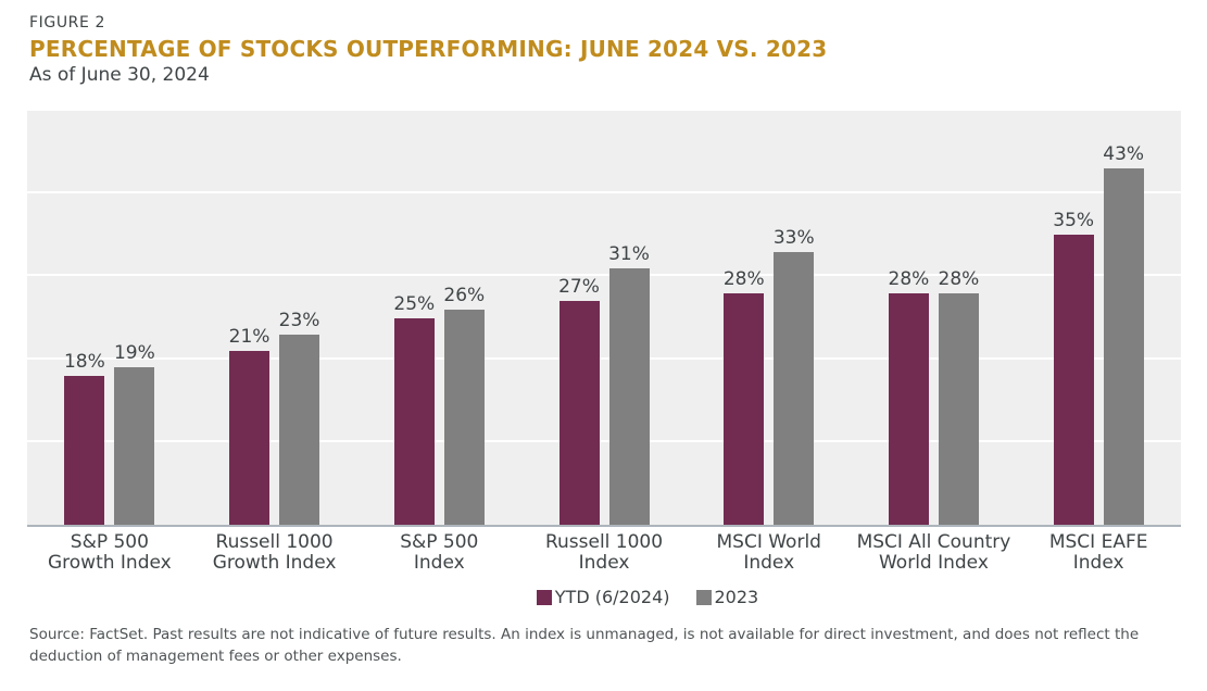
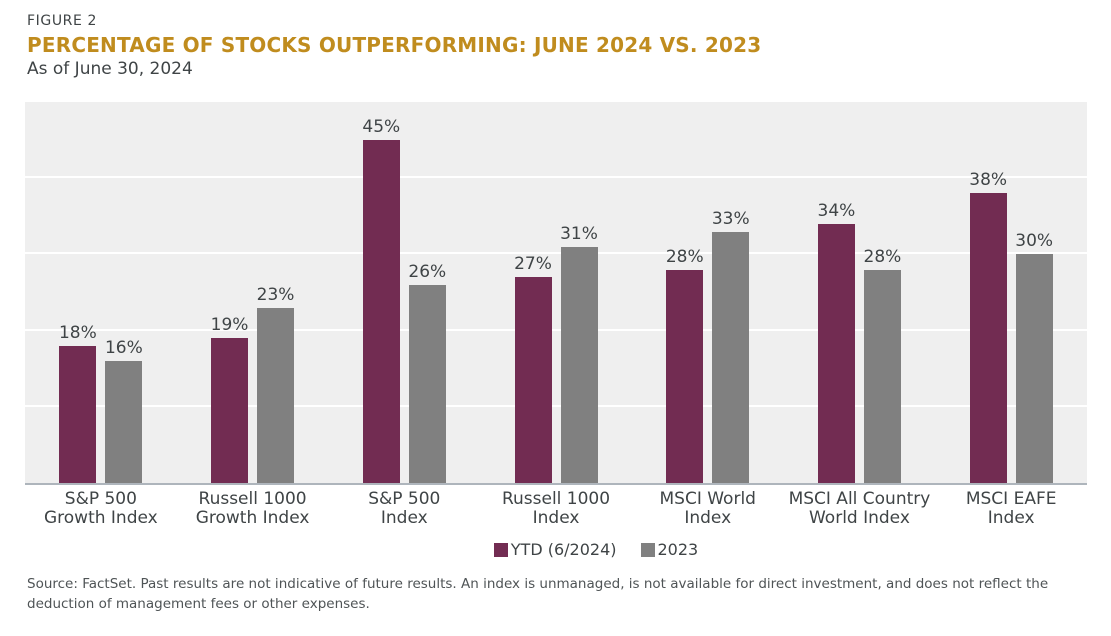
2023/S&P 500 Growth Index: 19% -> 16%
YTD (6/2024)/Russell 1000 Growth Index: 21% -> 19%
YTD (6/2024)/S&P 500 Index: 25% -> 45%
YTD (6/2024)/MSCI All Country World Index: 28% -> 34%
YTD (6/2024)/MSCI EAFE Index: 35% -> 38%
2023/MSCI EAFE Index: 43% -> 30%
